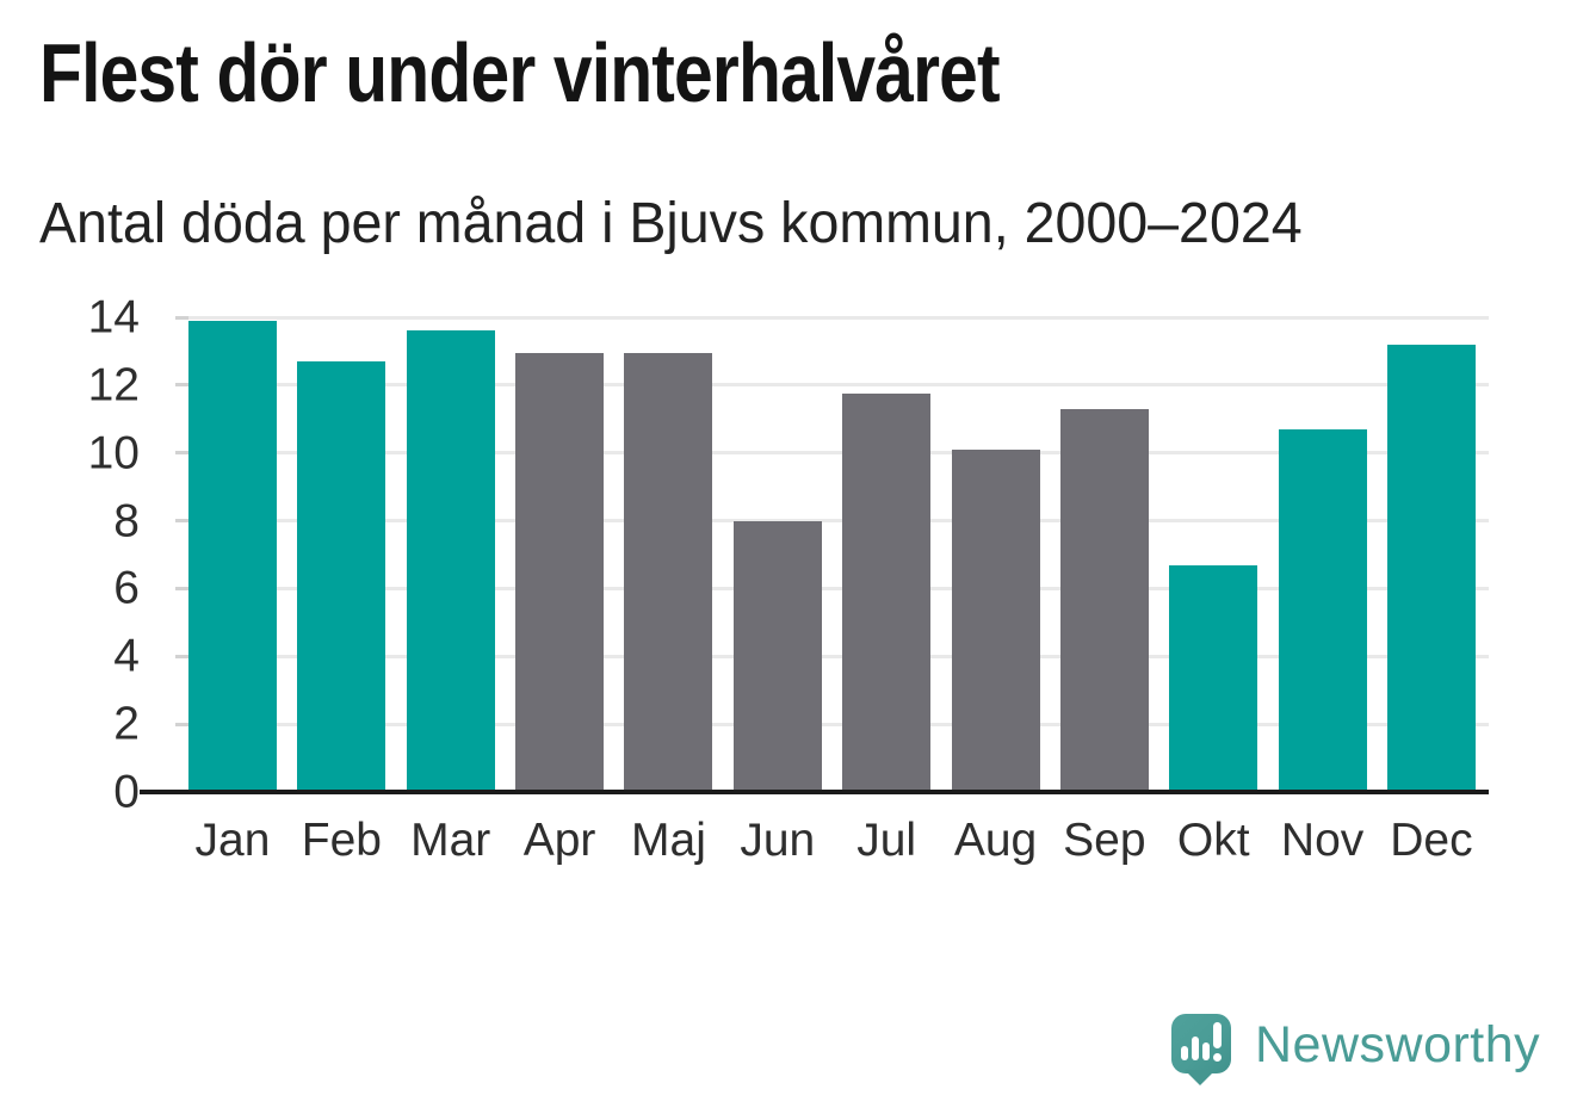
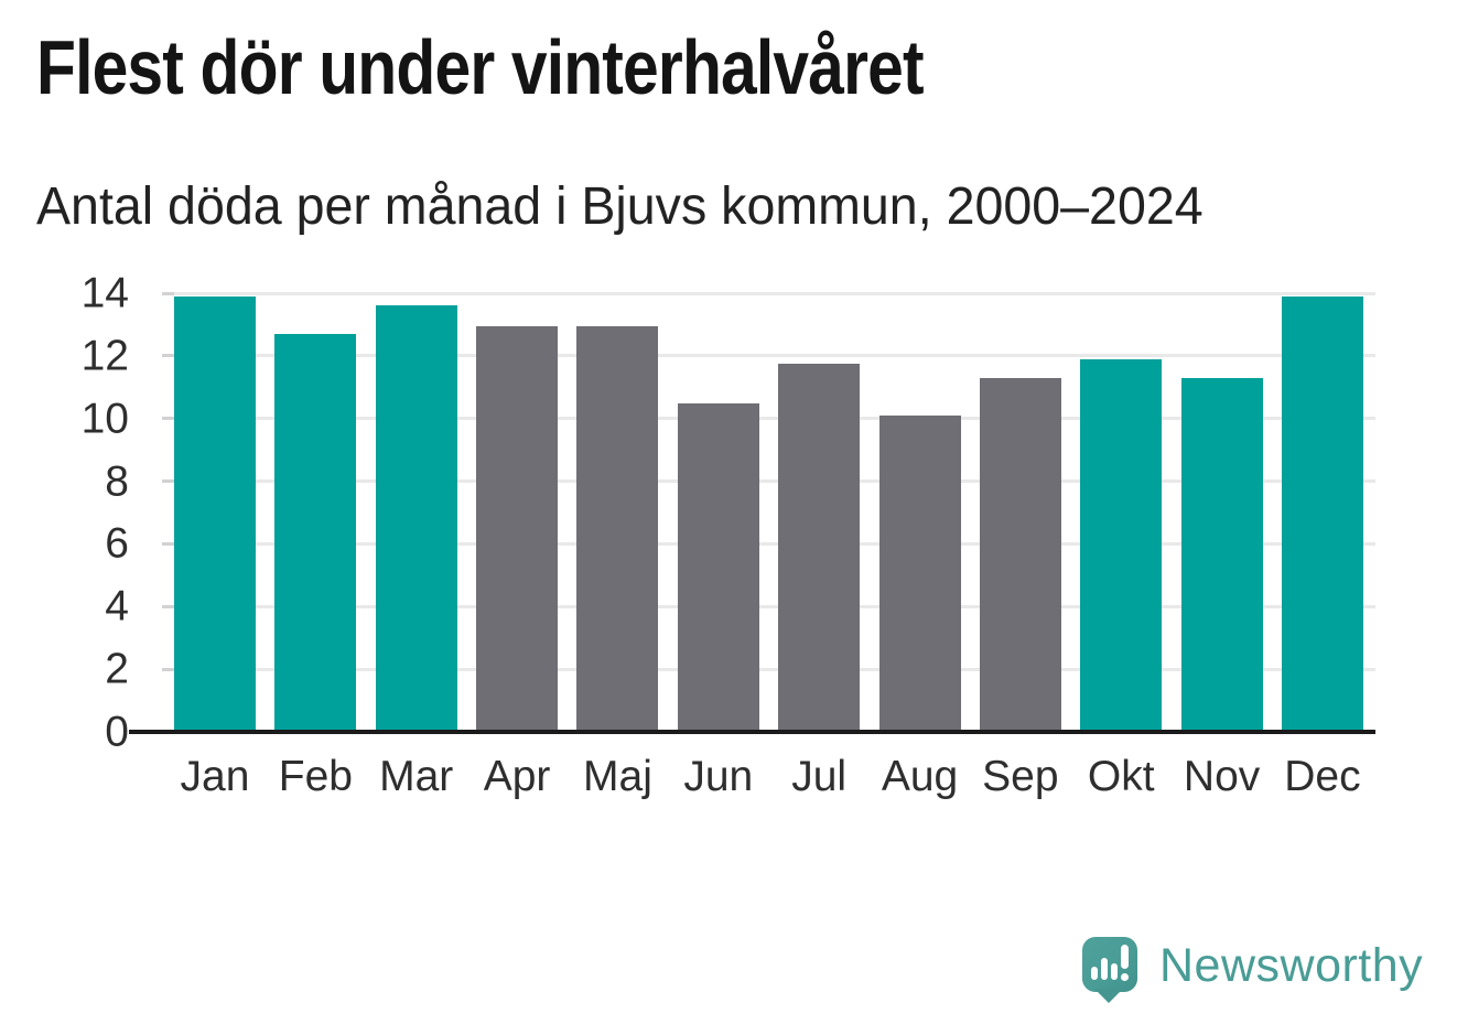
Jun: 8.0 -> 10.5
Okt: 6.7 -> 11.9
Nov: 10.7 -> 11.3
Dec: 13.2 -> 13.9
